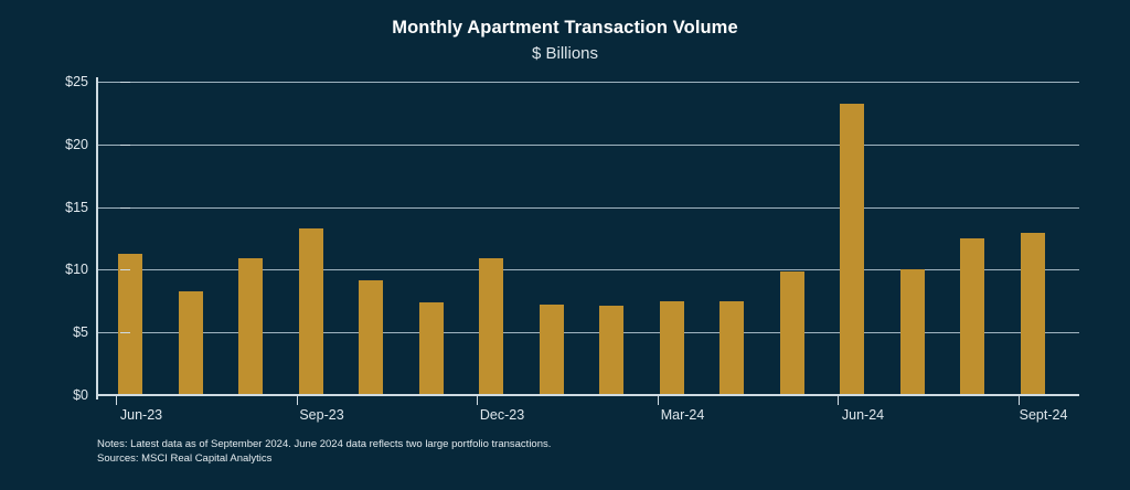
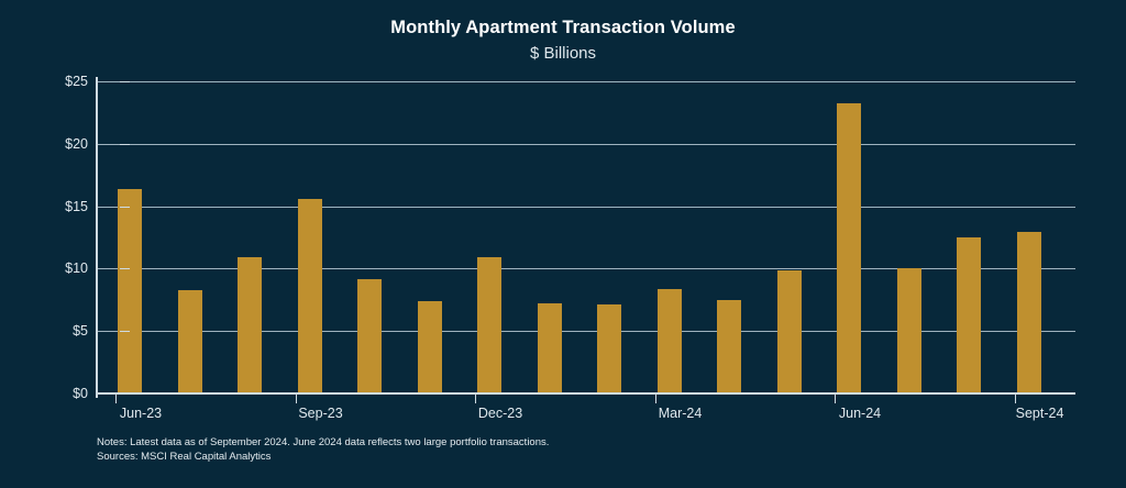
Jun-23: $11.3 -> $16.4
Sep-23: $13.3 -> $15.6
Mar-24: $7.5 -> $8.4
